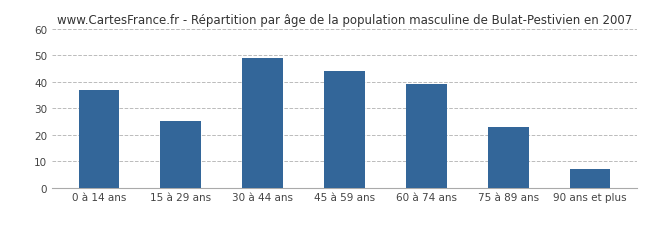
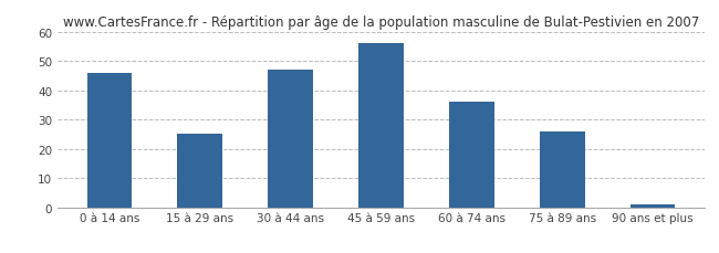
0 à 14 ans: 37 -> 46
30 à 44 ans: 49 -> 47
45 à 59 ans: 44 -> 56
60 à 74 ans: 39 -> 36
75 à 89 ans: 23 -> 26
90 ans et plus: 7 -> 1
